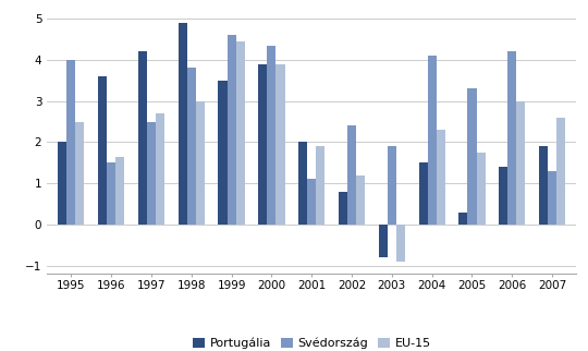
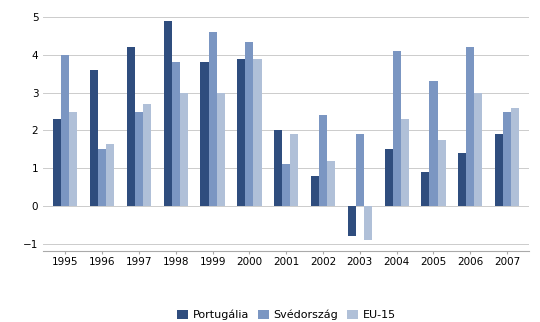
Portugália/1995: 2.0 -> 2.3
Portugália/1999: 3.5 -> 3.8
EU-15/1999: 4.45 -> 3.00
Portugália/2005: 0.3 -> 0.9
Svédország/2007: 1.30 -> 2.50
